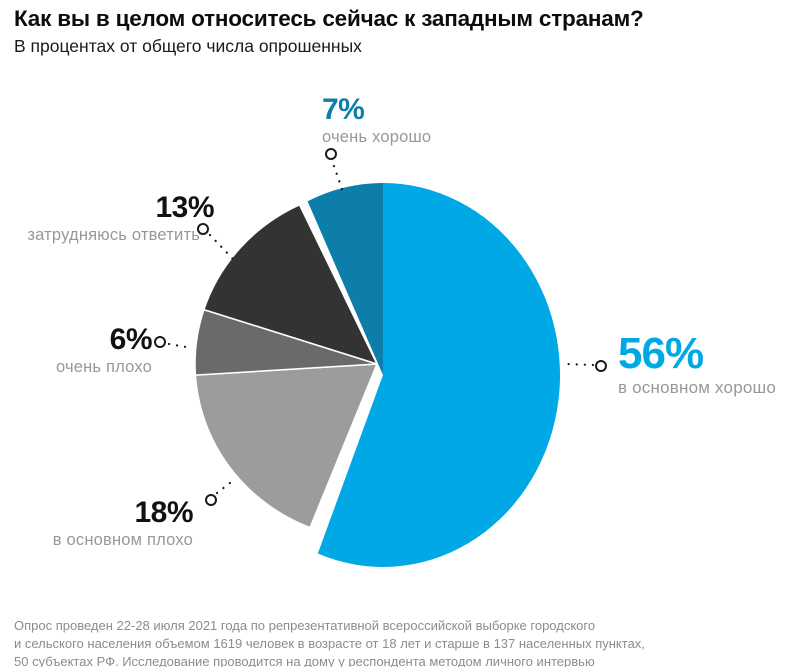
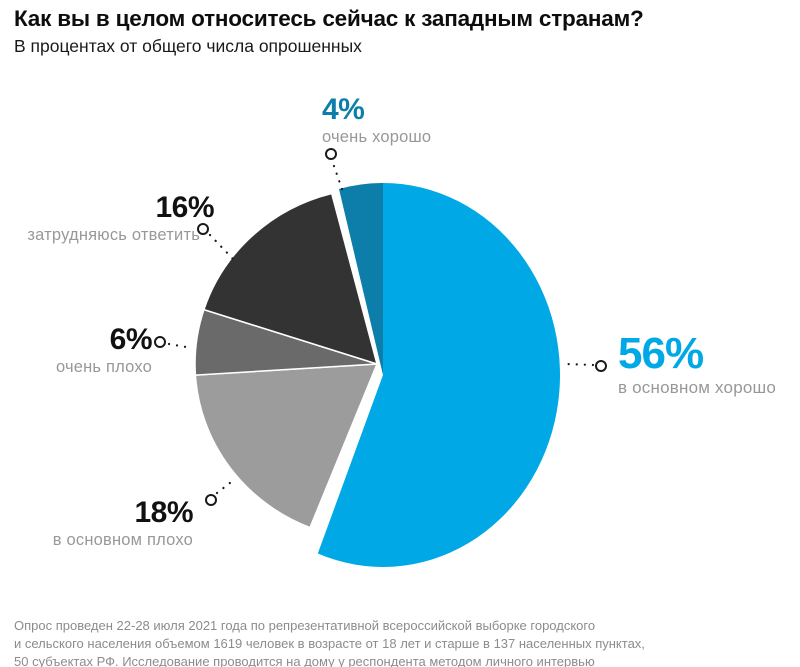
затрудняюсь ответить: 13% -> 16%
очень хорошо: 7% -> 4%
